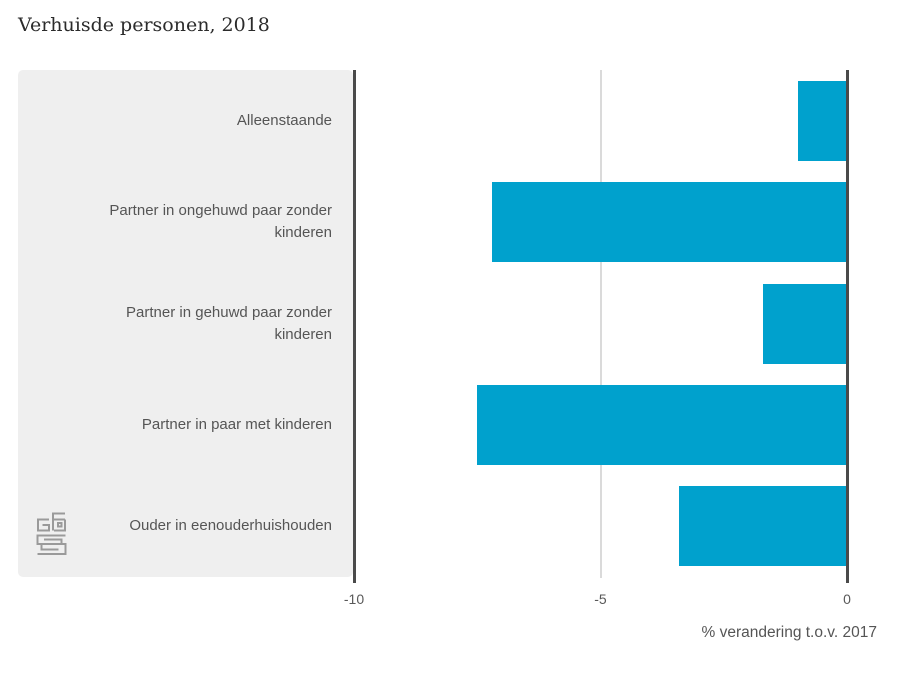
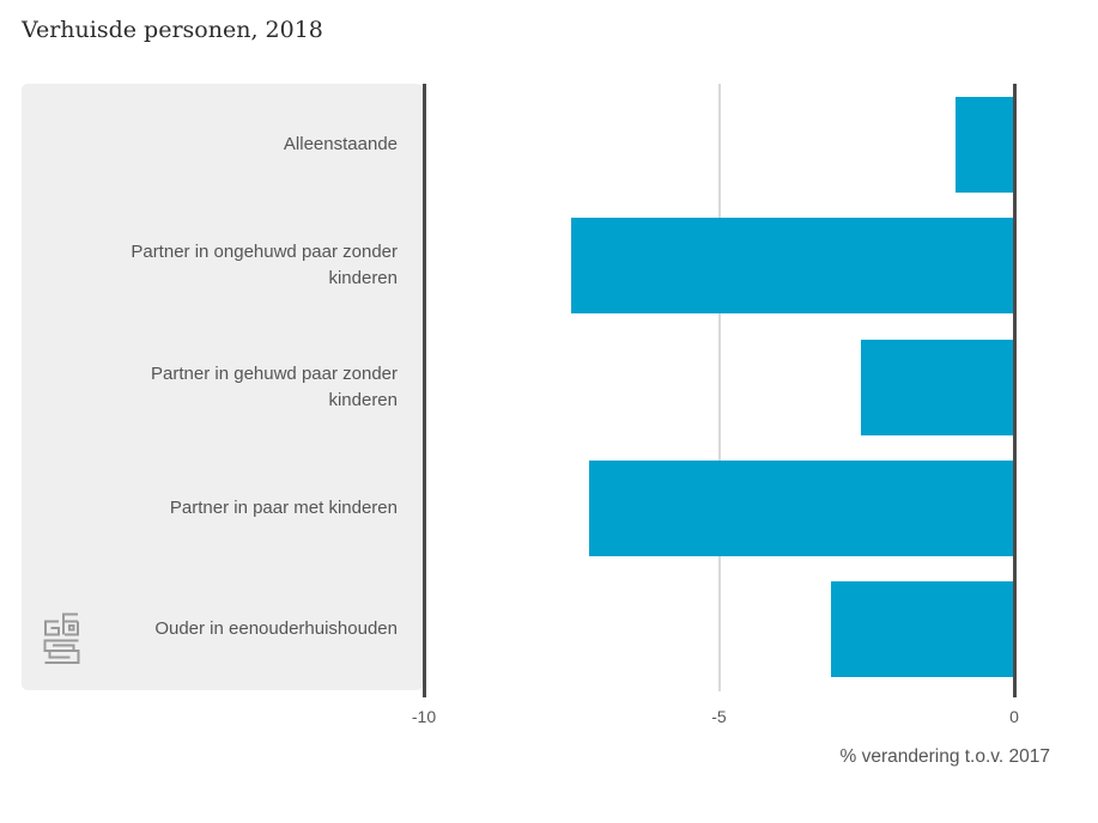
Partner in ongehuwd paar zonder kinderen: -7.2 -> -7.5
Partner in gehuwd paar zonder kinderen: -1.7 -> -2.6
Partner in paar met kinderen: -7.5 -> -7.2
Ouder in eenouderhuishouden: -3.4 -> -3.1
